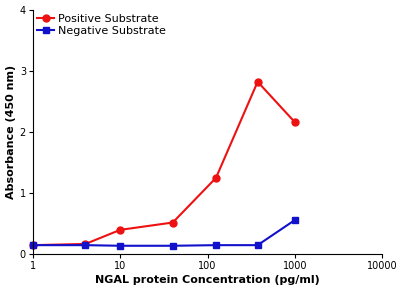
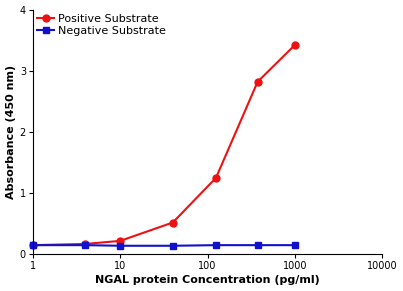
Positive Substrate/10: 0.40 -> 0.22
Positive Substrate/1000: 2.16 -> 3.42
Negative Substrate/1000: 0.56 -> 0.15
